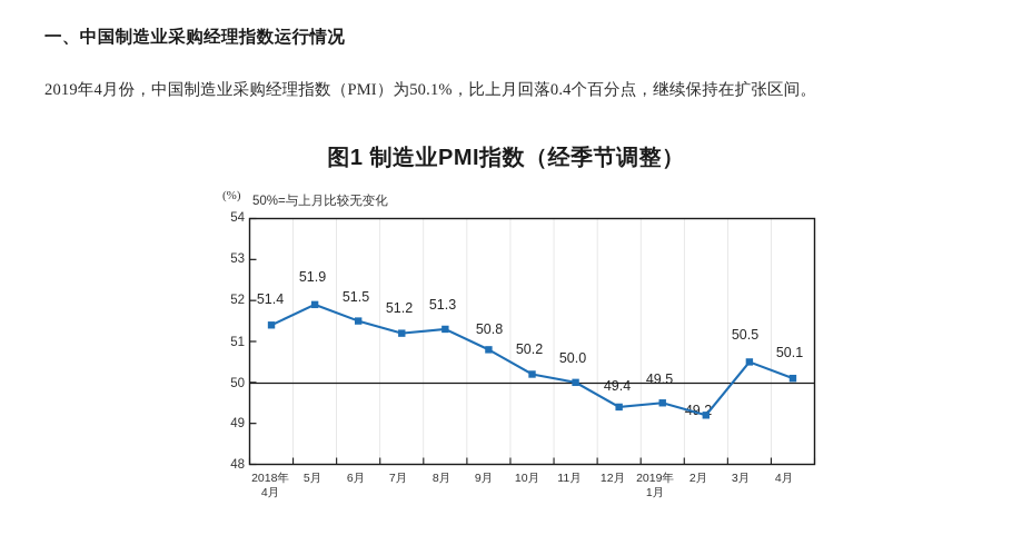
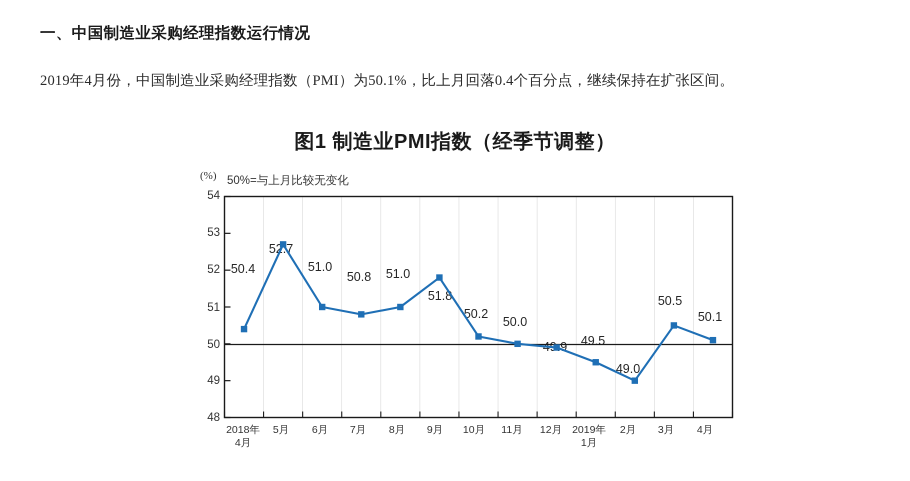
2018年 4月: 51.4 -> 50.4
5月: 51.9 -> 52.7
6月: 51.5 -> 51.0
7月: 51.2 -> 50.8
8月: 51.3 -> 51.0
9月: 50.8 -> 51.8
12月: 49.4 -> 49.9
2月: 49.2 -> 49.0
